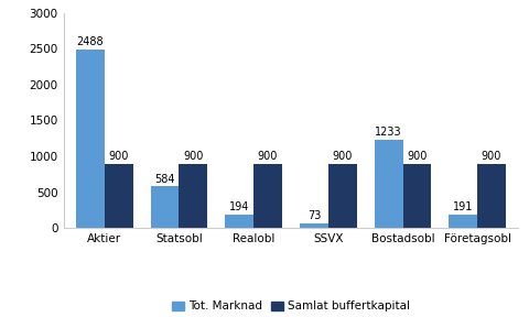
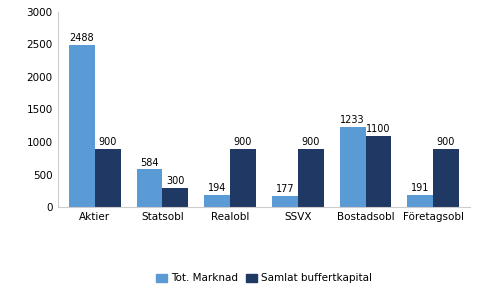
Samlat buffertkapital/Statsobl: 900 -> 300
Tot. Marknad/SSVX: 73 -> 177
Samlat buffertkapital/Bostadsobl: 900 -> 1100
